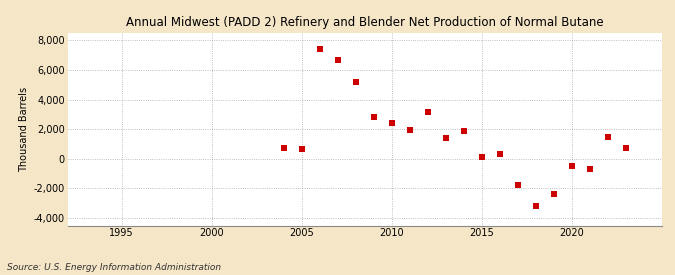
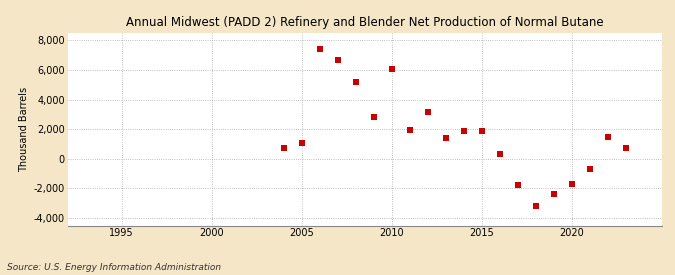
2005: 600 -> 1,100
2010: 2,400 -> 6,100
2015: 100 -> 1,900
2020: -500 -> -1,700
